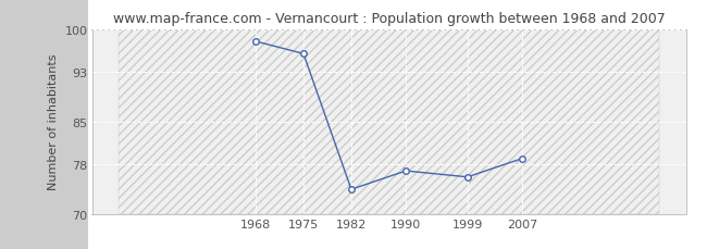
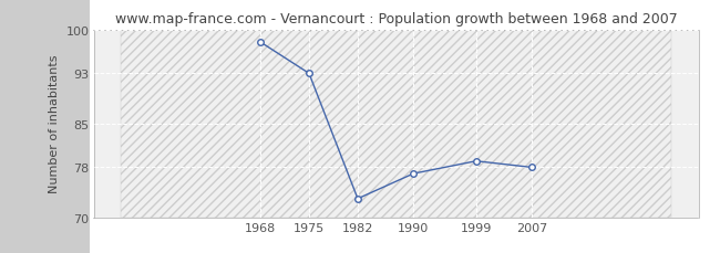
1975: 96 -> 93
1982: 74 -> 73
1999: 76 -> 79
2007: 79 -> 78
